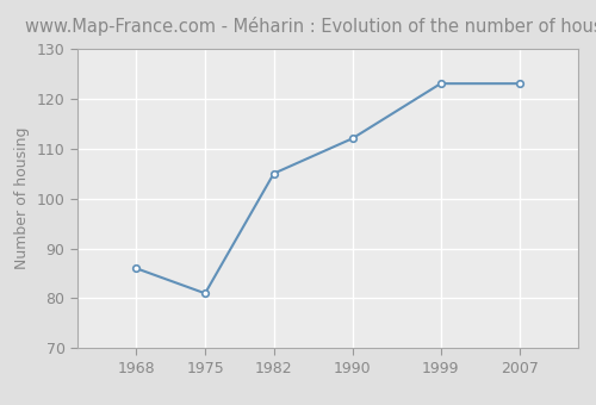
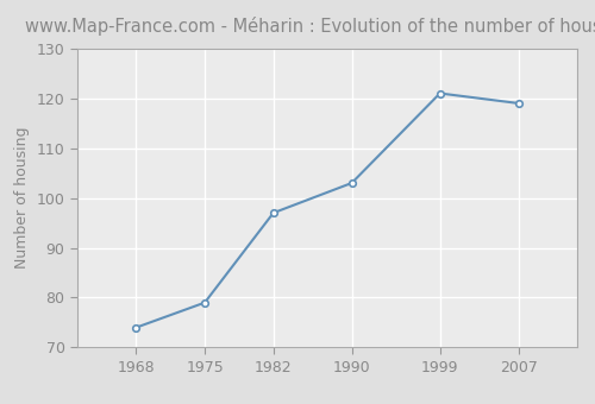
1968: 86 -> 74
1975: 81 -> 79
1982: 105 -> 97
1990: 112 -> 103
1999: 123 -> 121
2007: 123 -> 119
